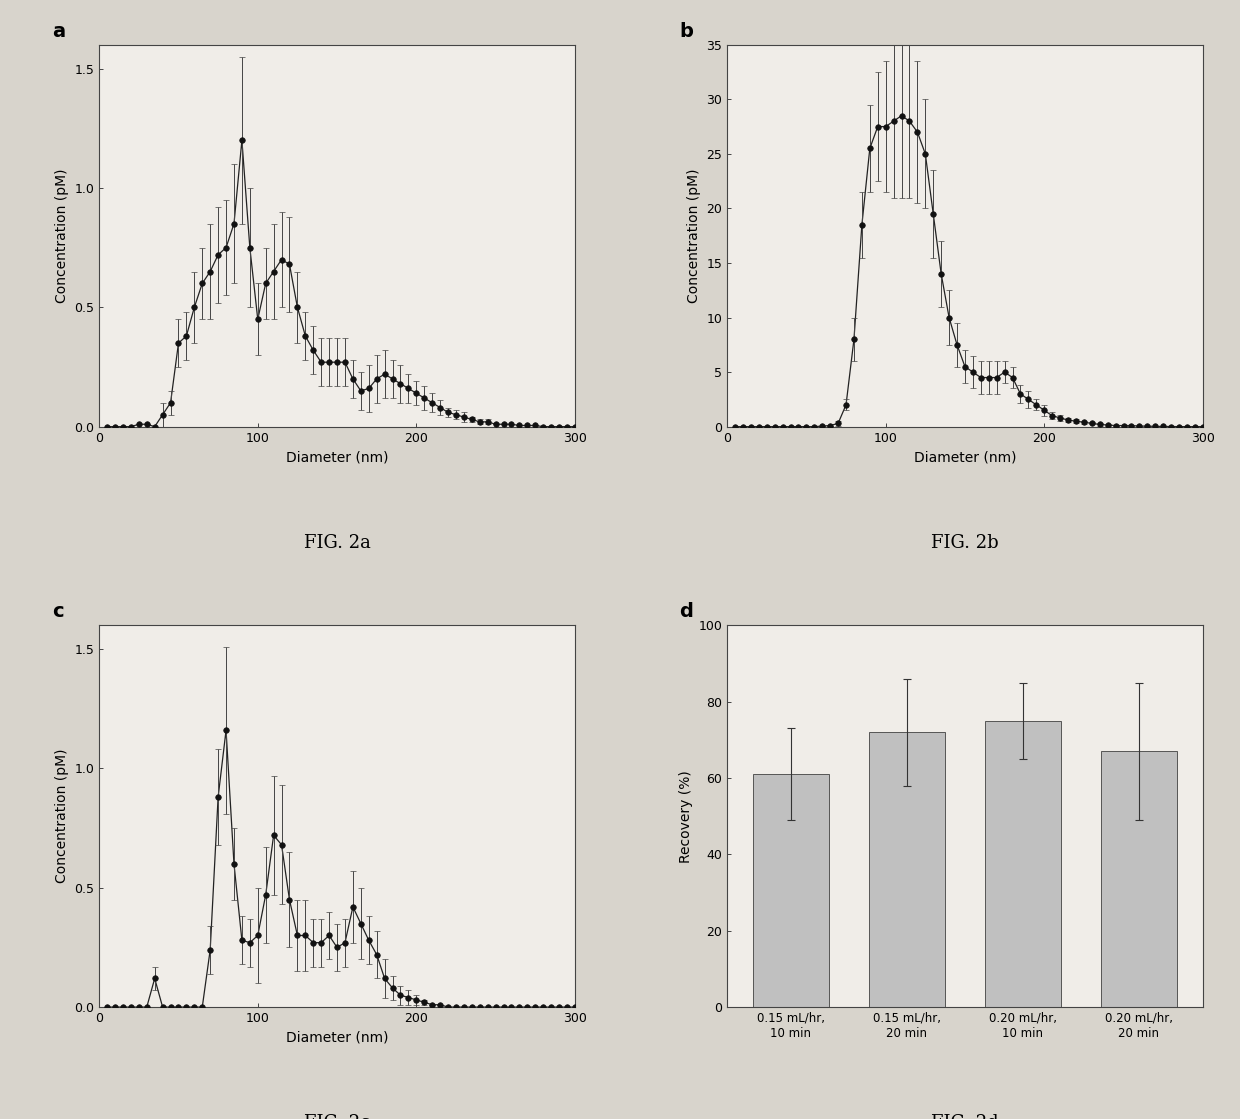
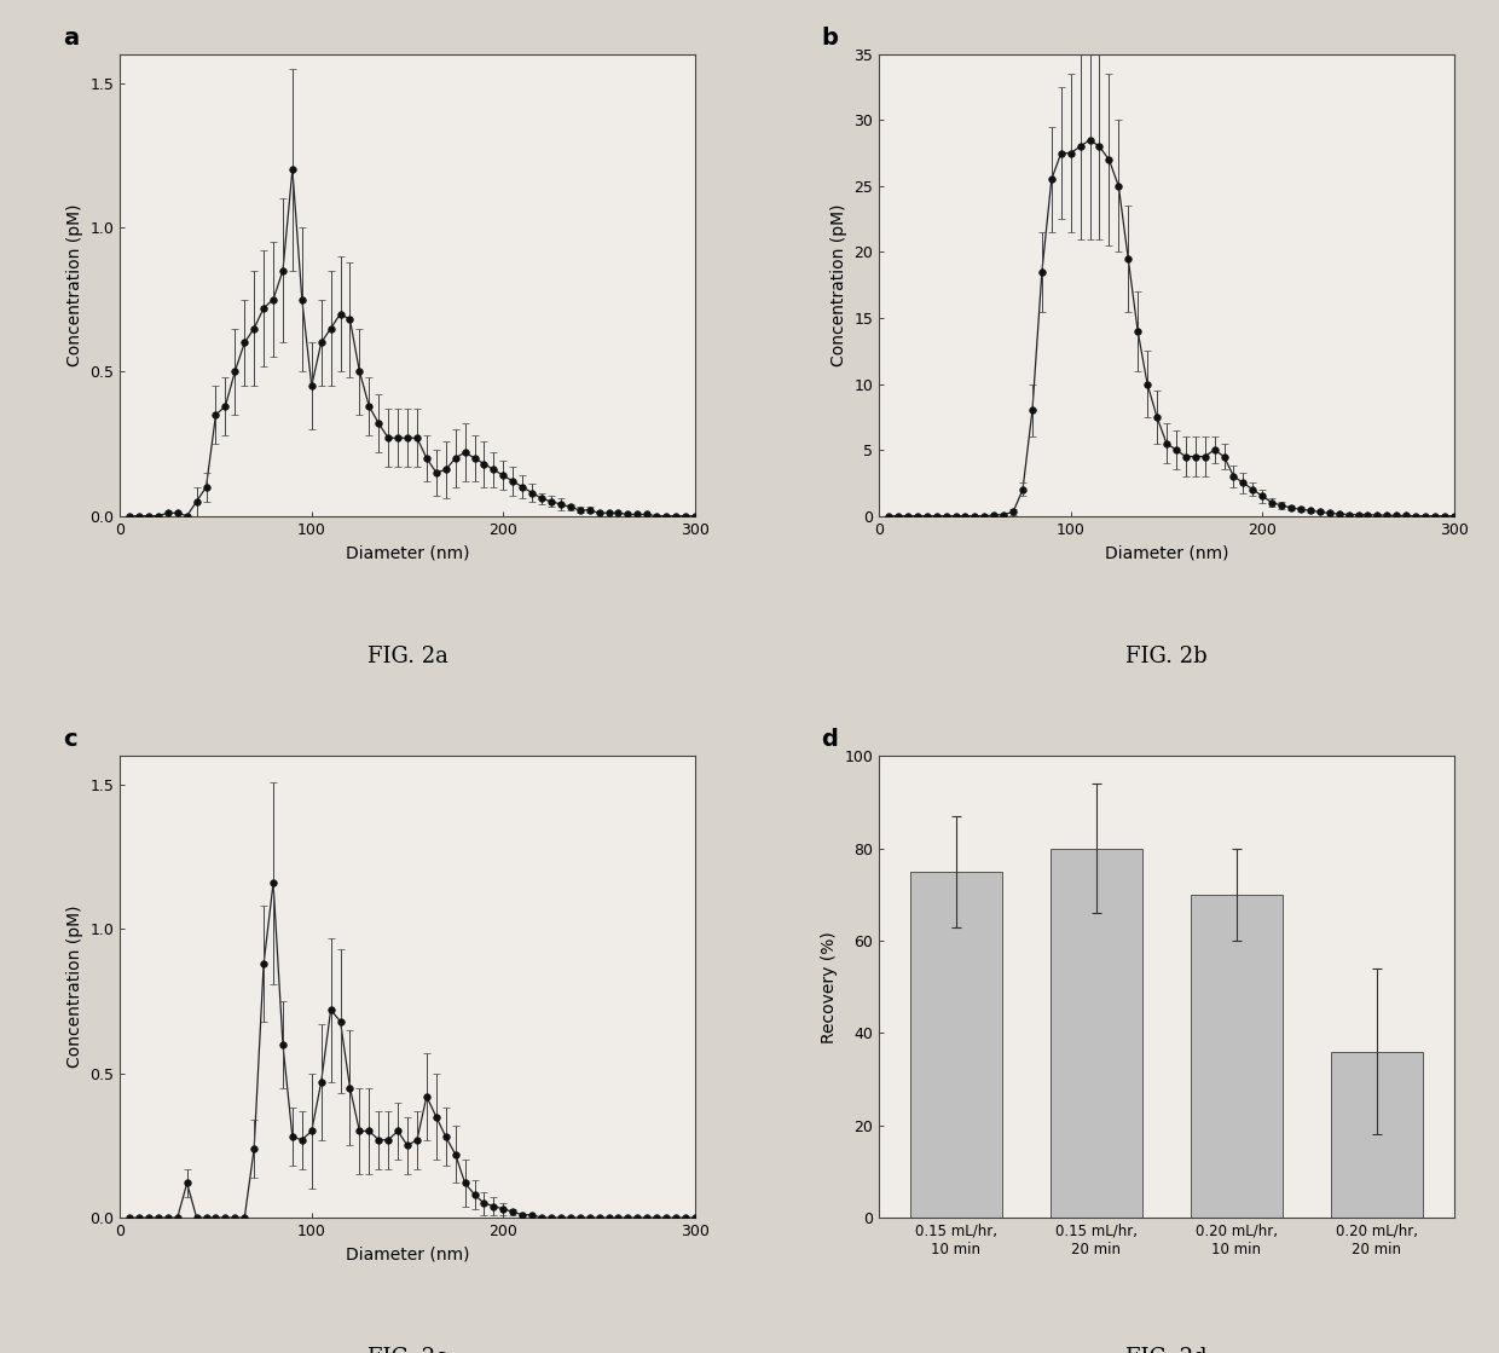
0.15 mL/hr, 10 min: 61 -> 75
0.15 mL/hr, 20 min: 72 -> 80
0.20 mL/hr, 10 min: 75 -> 70
0.20 mL/hr, 20 min: 67 -> 36
